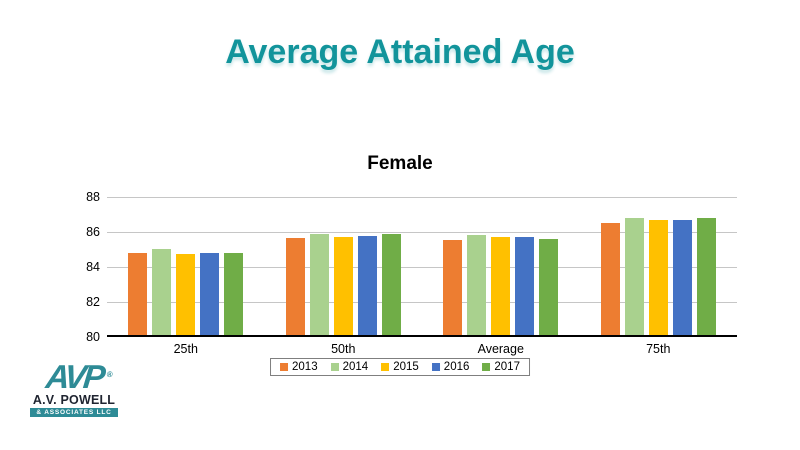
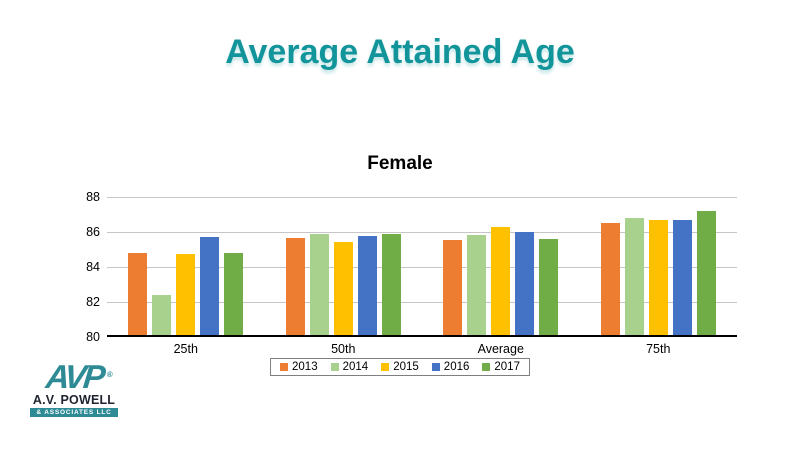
2014/25th: 84.9 -> 82.3
2016/25th: 84.7 -> 85.6
2015/50th: 85.6 -> 85.3
2015/Average: 85.6 -> 86.2
2016/Average: 85.6 -> 85.9
2017/75th: 86.7 -> 87.1
